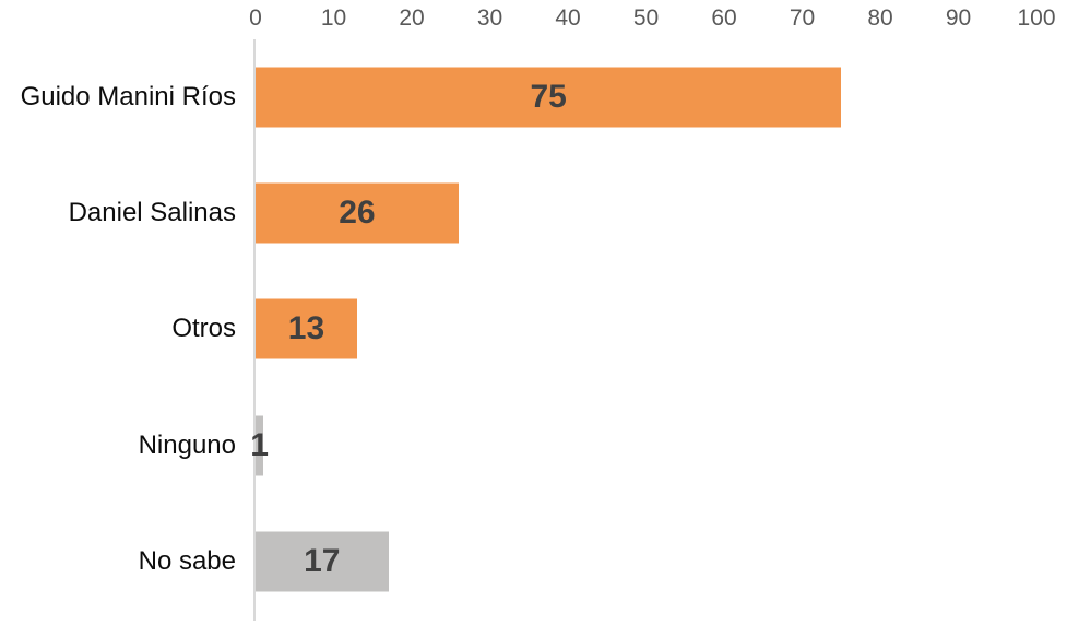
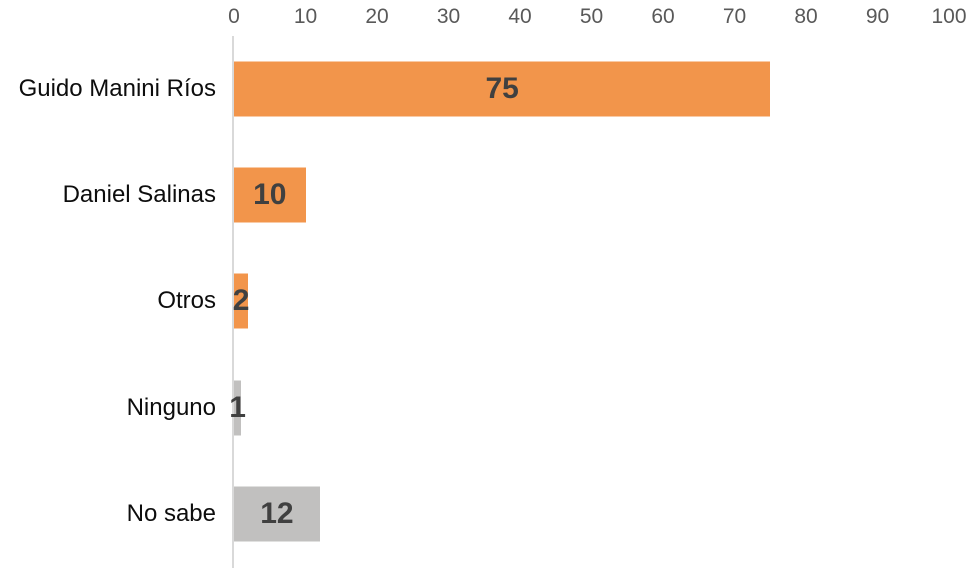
Daniel Salinas: 26 -> 10
Otros: 13 -> 2
No sabe: 17 -> 12
